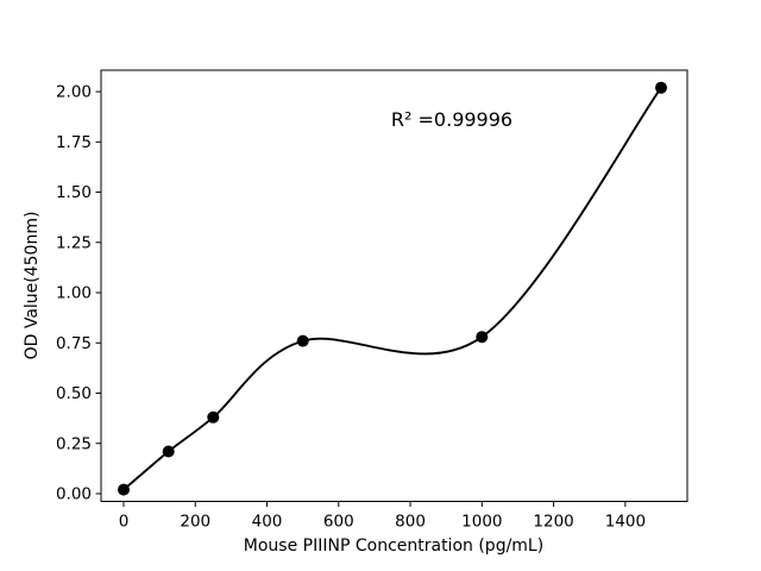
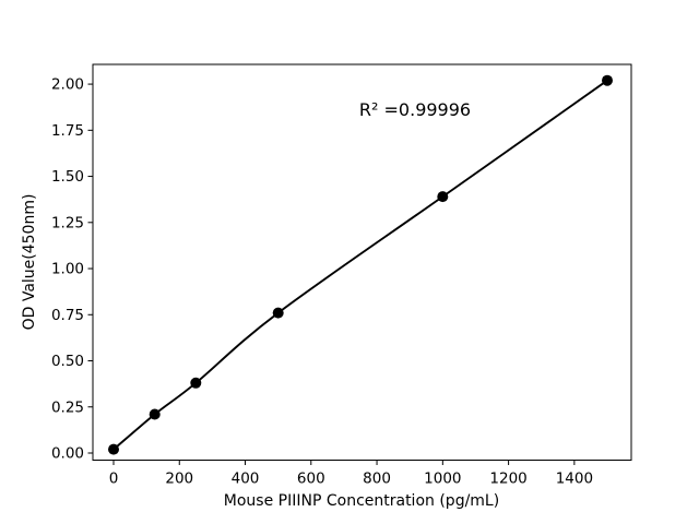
1000: 0.78 -> 1.39
